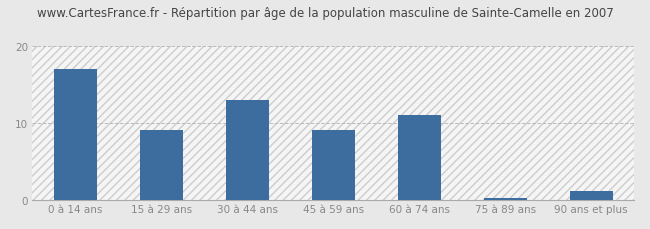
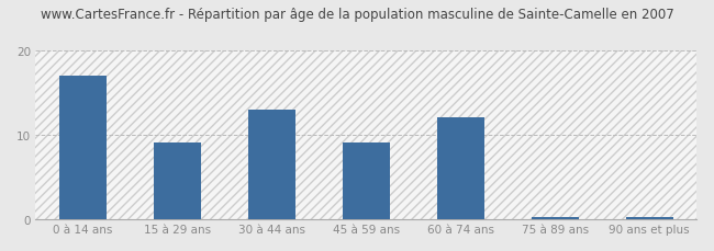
60 à 74 ans: 11.0 -> 12.0
90 ans et plus: 1.2 -> 0.2
